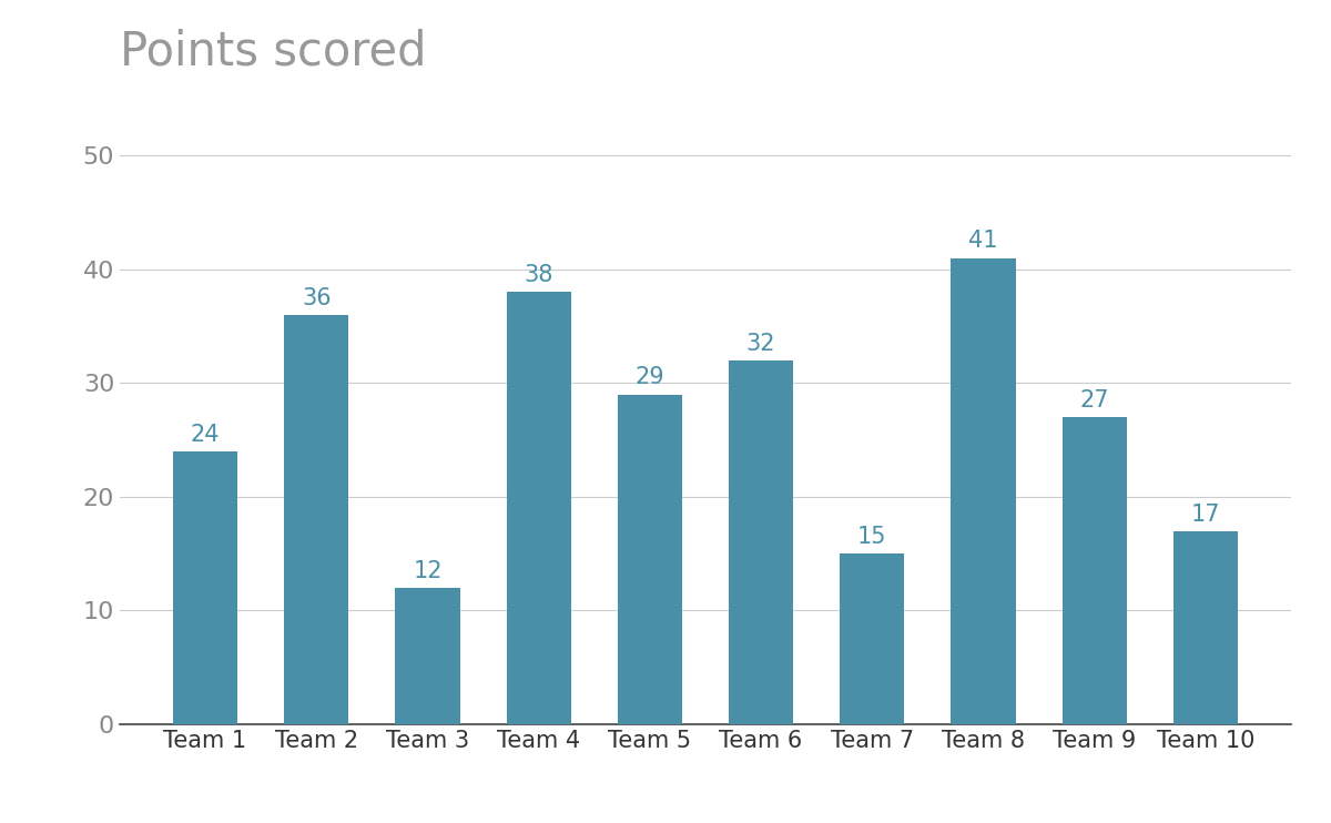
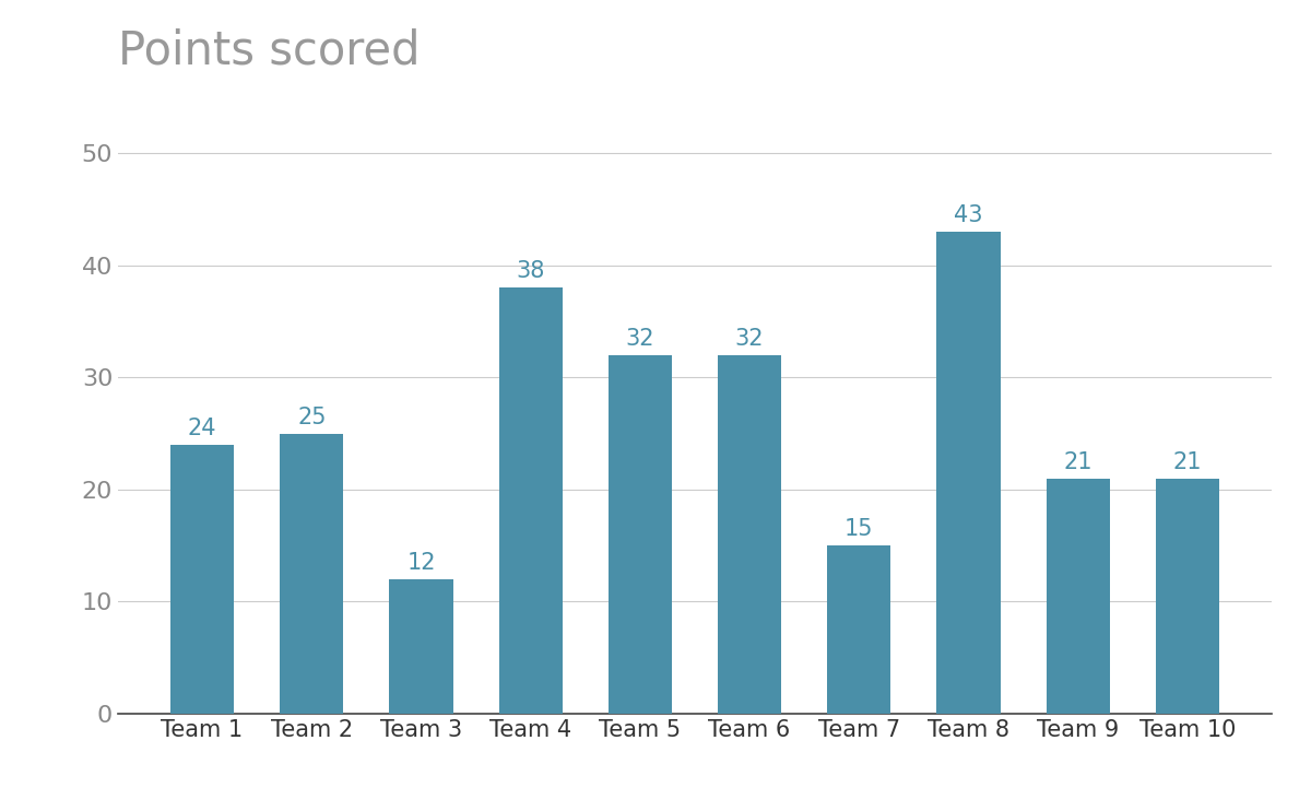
Team 2: 36 -> 25
Team 5: 29 -> 32
Team 8: 41 -> 43
Team 9: 27 -> 21
Team 10: 17 -> 21
